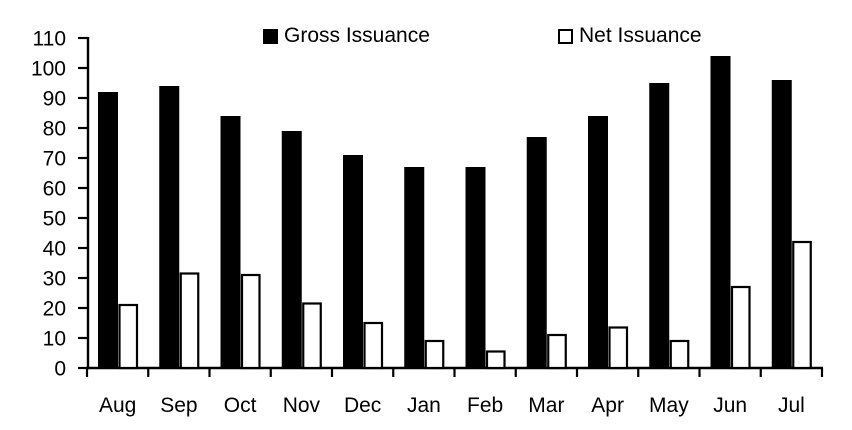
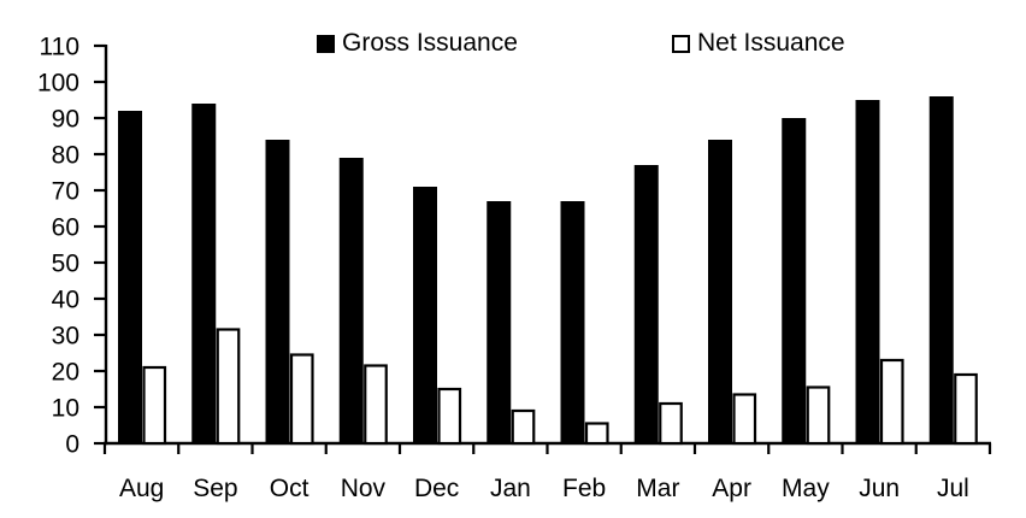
Net Issuance/Oct: 31 -> 24
Gross Issuance/May: 95 -> 90
Net Issuance/May: 9 -> 16
Gross Issuance/Jun: 104 -> 95
Net Issuance/Jun: 27 -> 23
Net Issuance/Jul: 42 -> 19
